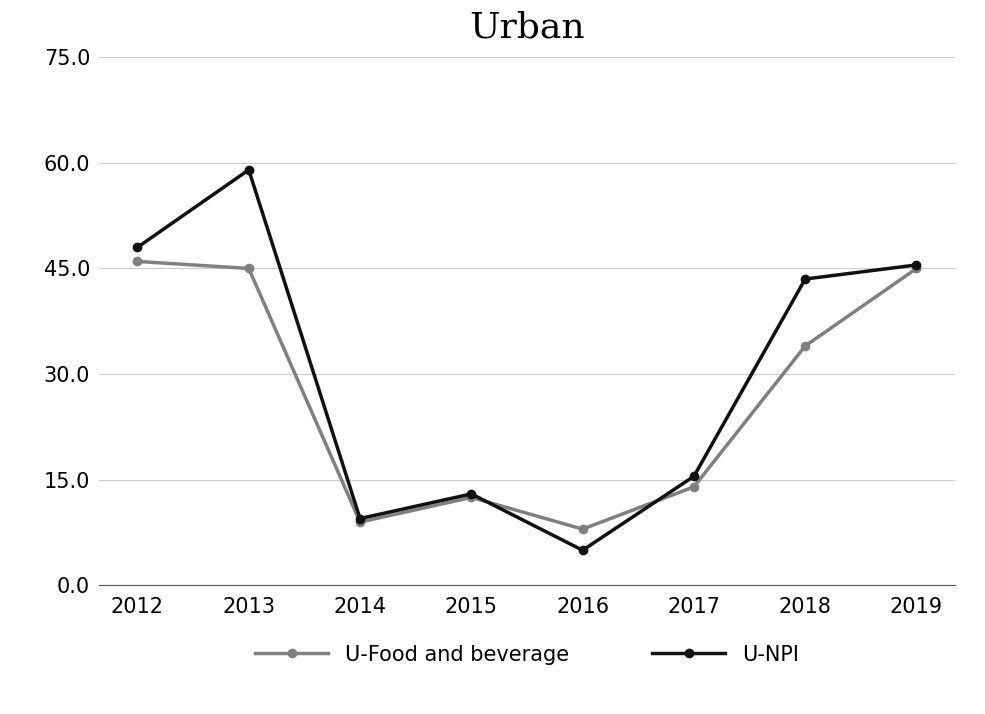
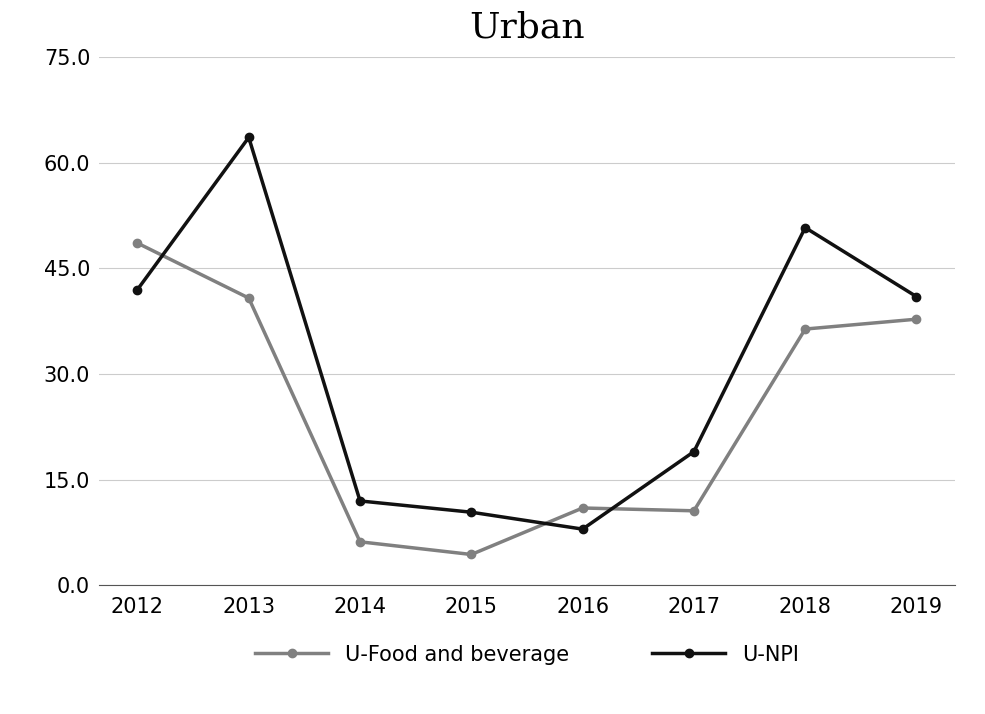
U-Food and beverage/2012: 46.0 -> 48.6
U-NPI/2012: 48.0 -> 42.0
U-Food and beverage/2013: 45.0 -> 40.8
U-NPI/2013: 59.0 -> 63.6
U-Food and beverage/2014: 9.0 -> 6.2
U-NPI/2014: 9.5 -> 12.0
U-Food and beverage/2015: 12.5 -> 4.4
U-NPI/2015: 13.0 -> 10.4
U-Food and beverage/2016: 8.0 -> 11.0
U-NPI/2016: 5.0 -> 8.0
U-Food and beverage/2017: 14.0 -> 10.6
U-NPI/2017: 15.5 -> 19.0
U-Food and beverage/2018: 34.0 -> 36.4
U-NPI/2018: 43.5 -> 50.8
U-Food and beverage/2019: 45.0 -> 37.8
U-NPI/2019: 45.5 -> 41.0
